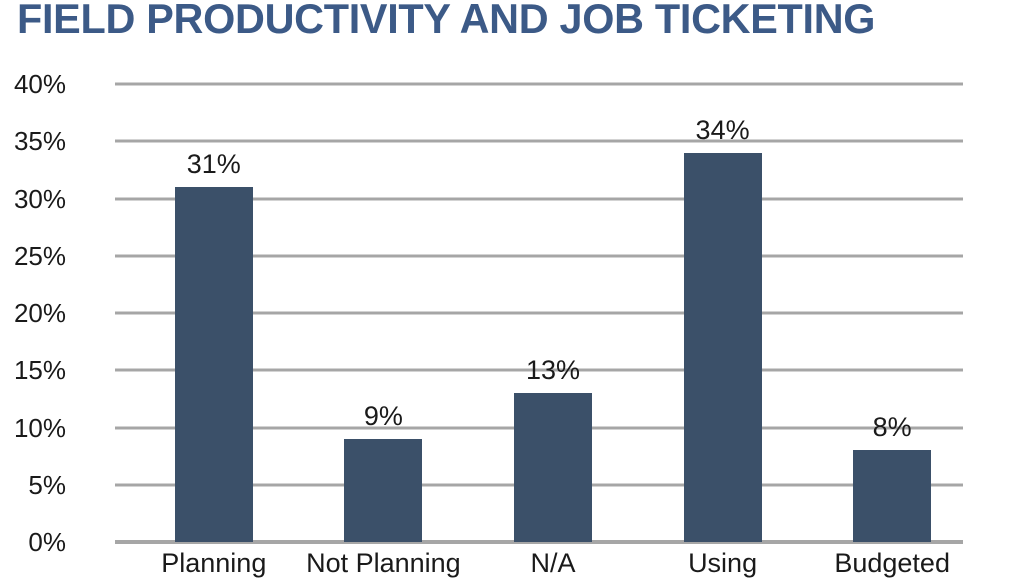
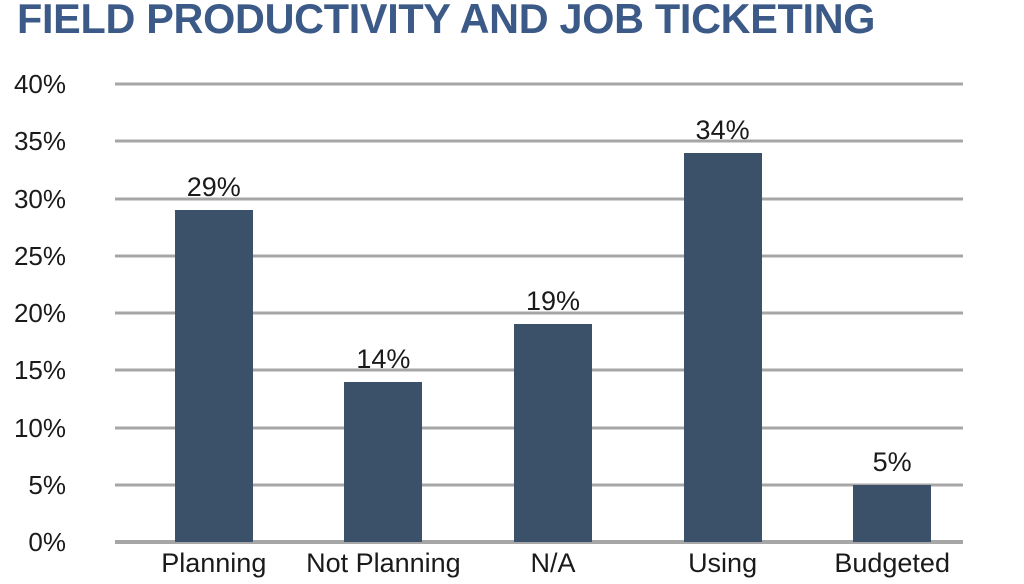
Planning: 31% -> 29%
Not Planning: 9% -> 14%
N/A: 13% -> 19%
Budgeted: 8% -> 5%
